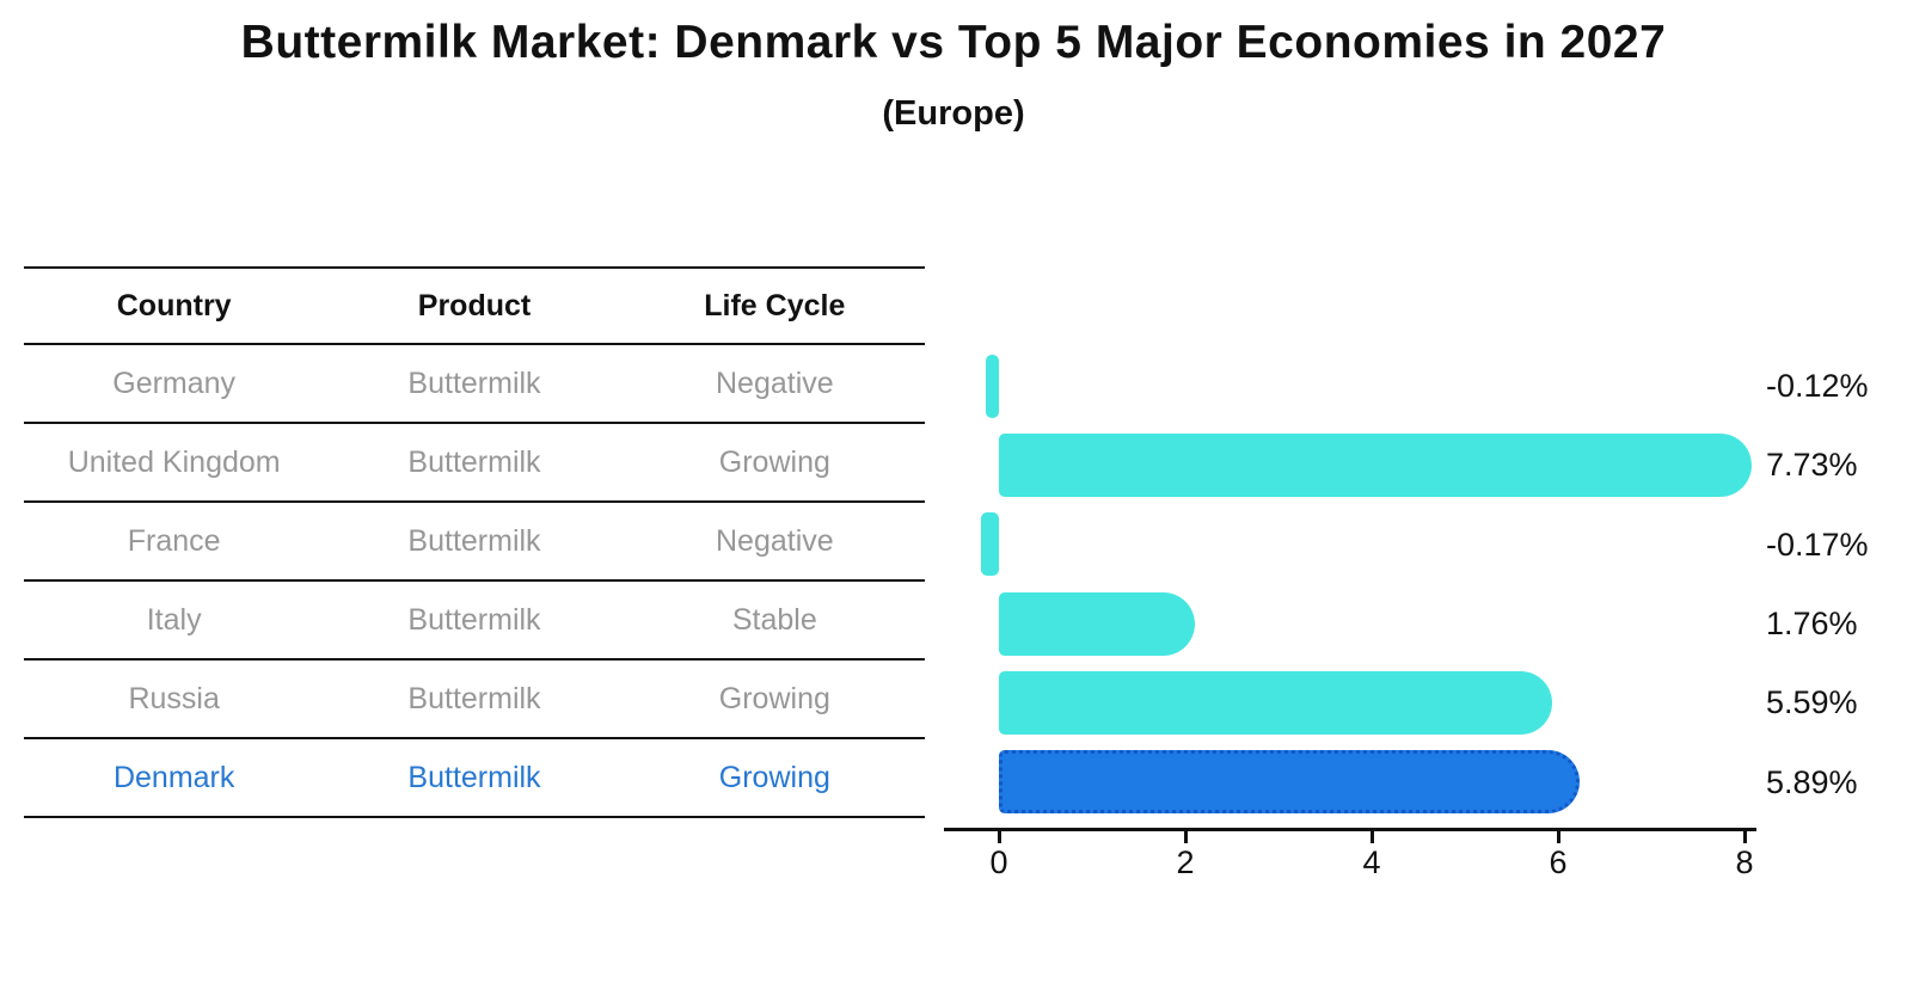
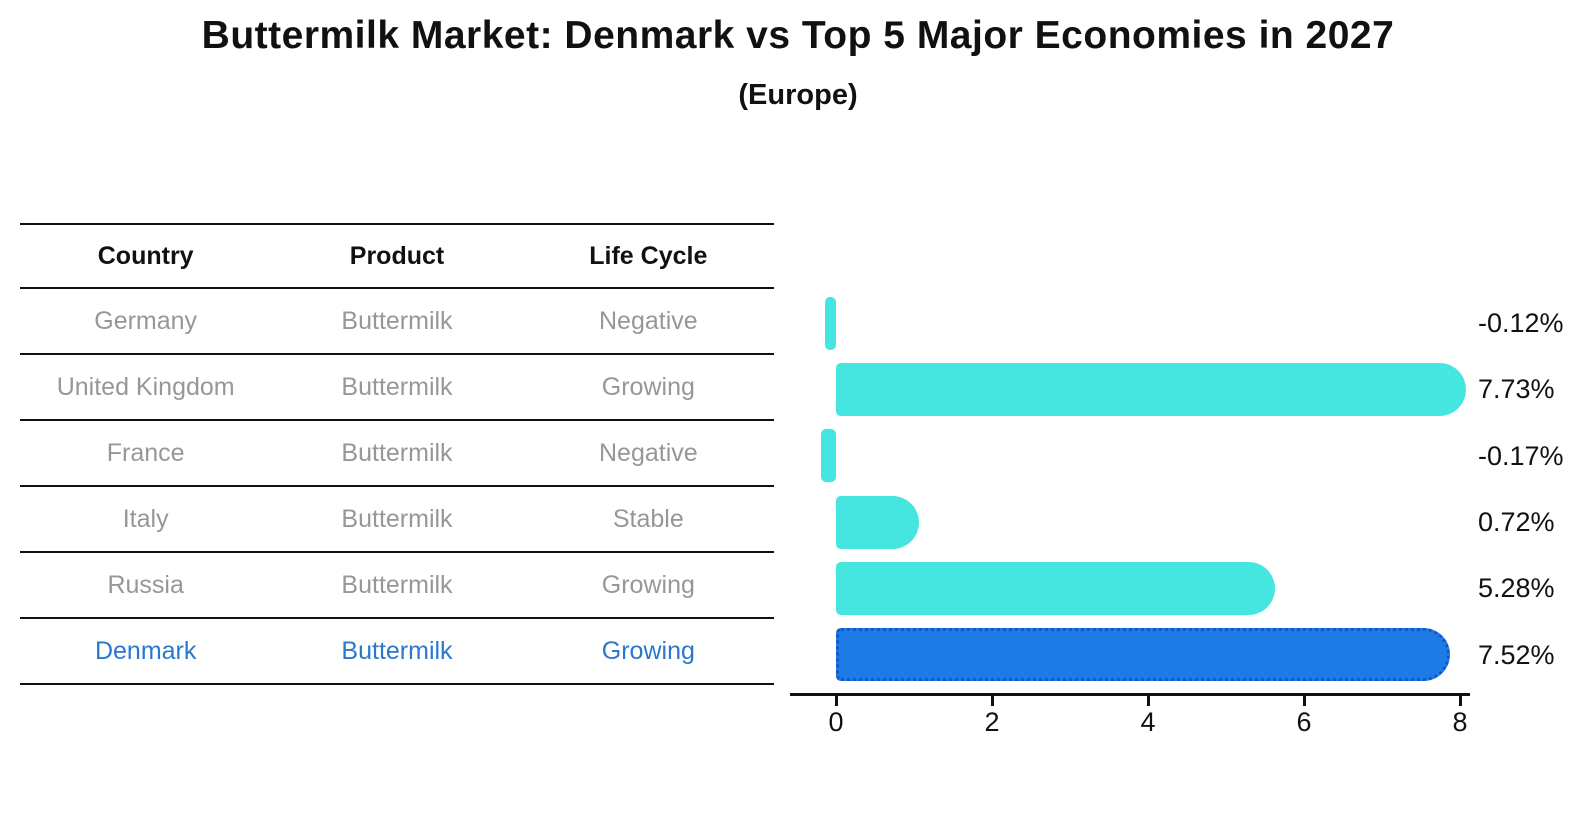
Italy: 1.76% -> 0.72%
Russia: 5.59% -> 5.28%
Denmark: 5.89% -> 7.52%
